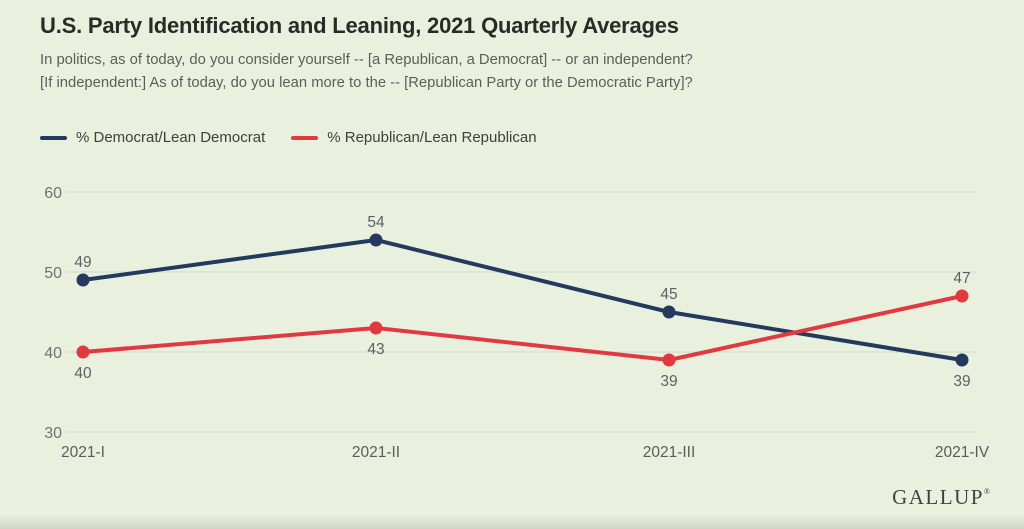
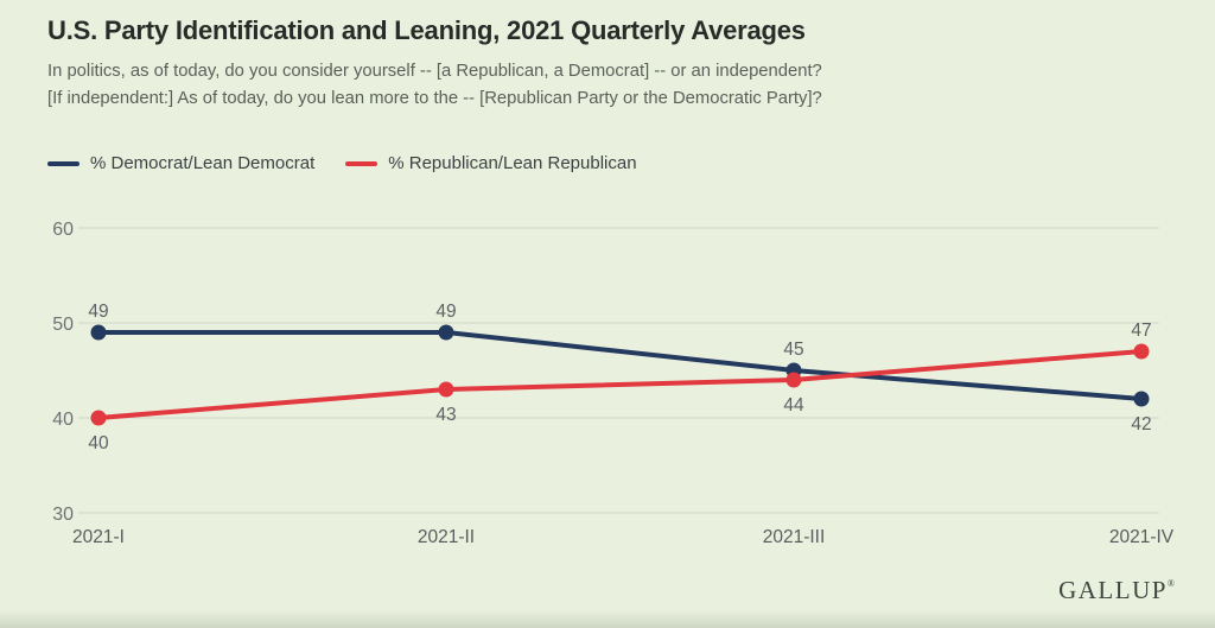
% Democrat/Lean Democrat/2021-II: 54 -> 49
% Republican/Lean Republican/2021-III: 39 -> 44
% Democrat/Lean Democrat/2021-IV: 39 -> 42
